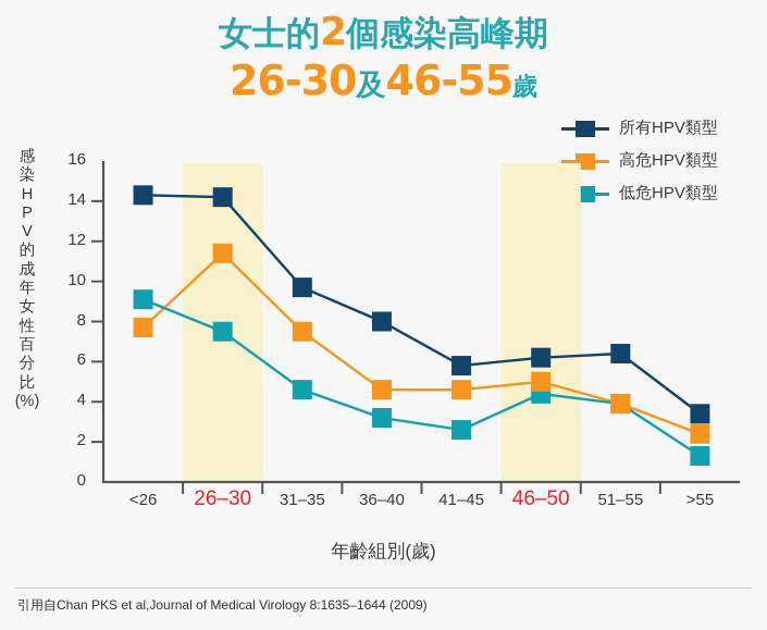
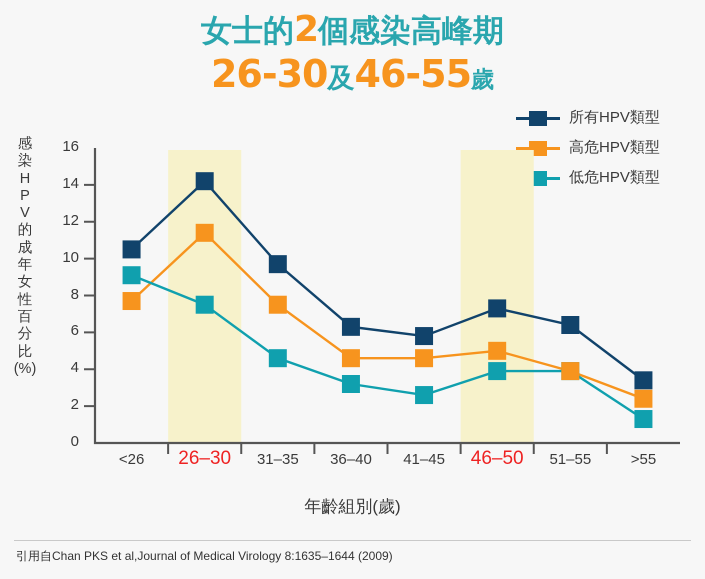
所有HPV類型/<26: 14.3 -> 10.5
所有HPV類型/36–40: 8.0 -> 6.3
所有HPV類型/46–50: 6.2 -> 7.3
低危HPV類型/46–50: 4.4 -> 3.9
